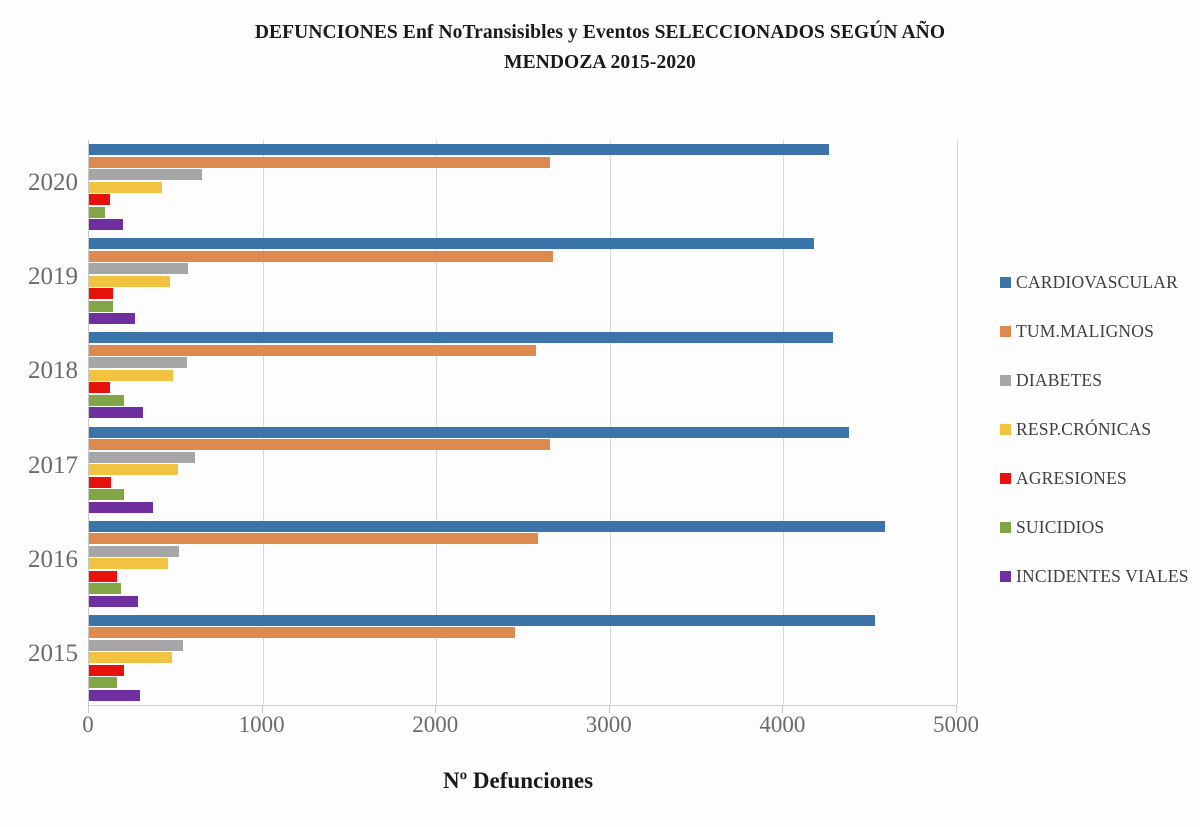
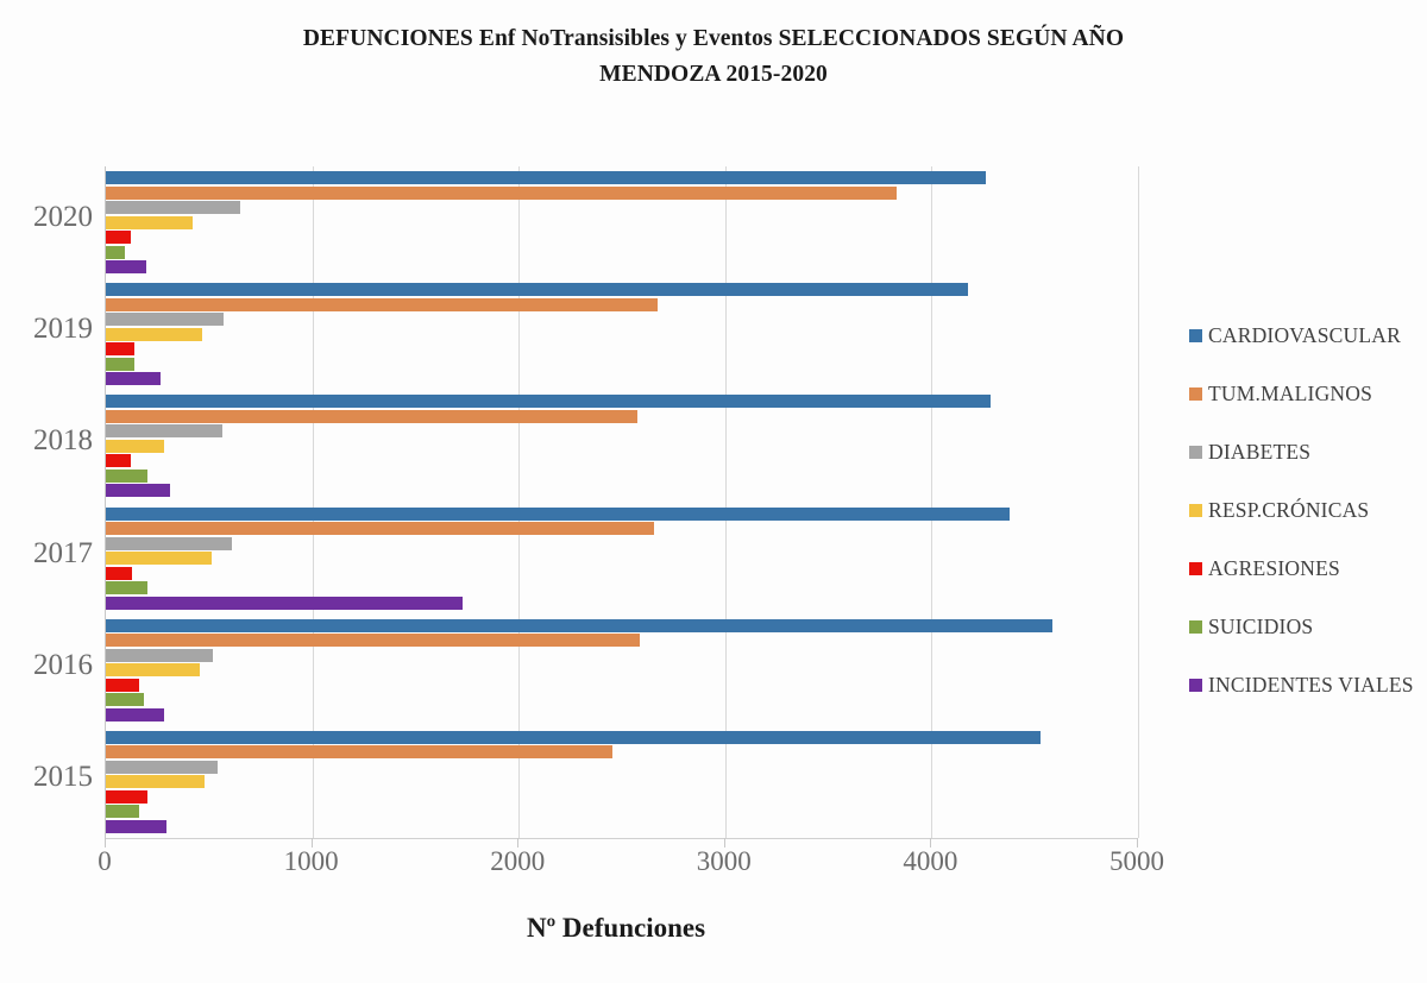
TUM.MALIGNOS/2020: 2660 -> 3830
RESP.CRÓNICAS/2018: 490 -> 280
INCIDENTES VIALES/2017: 370 -> 1730
